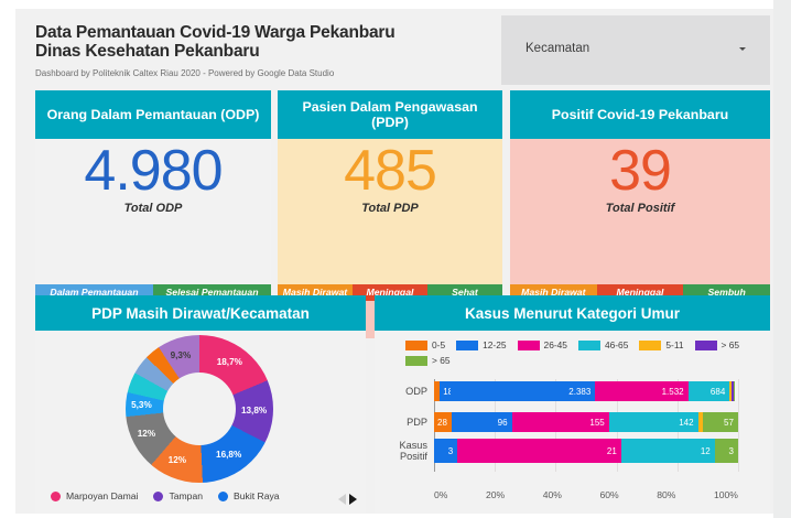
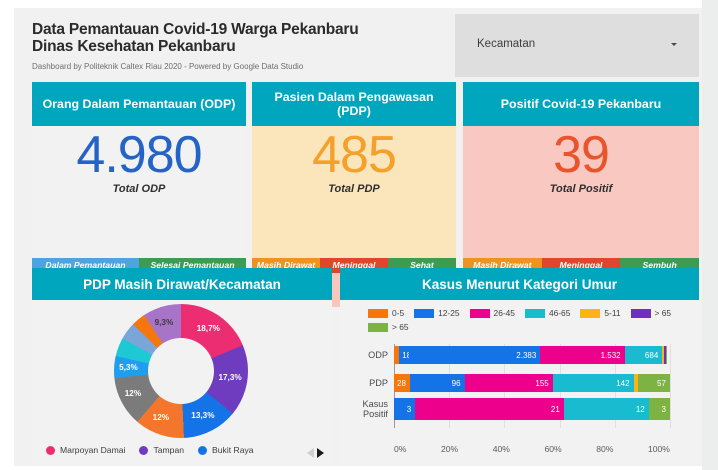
PDP Masih Dirawat/Kecamatan/Tampan: 13,8% -> 17,3%
PDP Masih Dirawat/Kecamatan/Bukit Raya: 16,8% -> 13,3%
